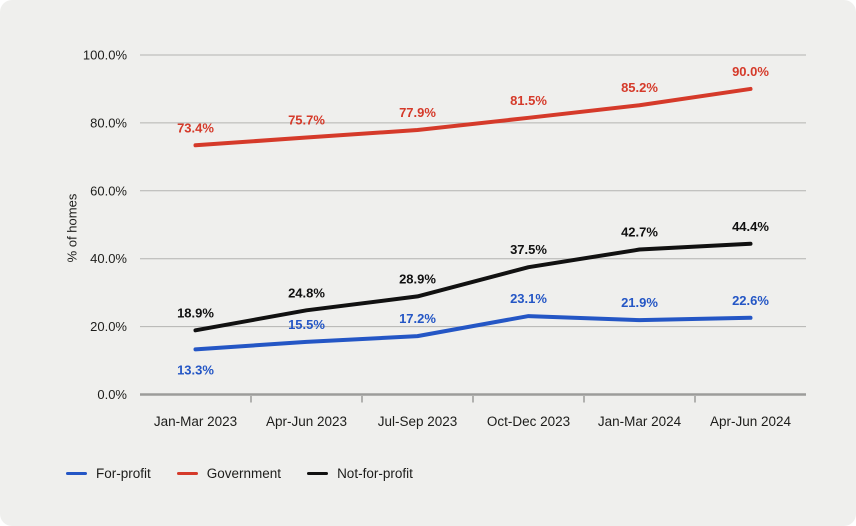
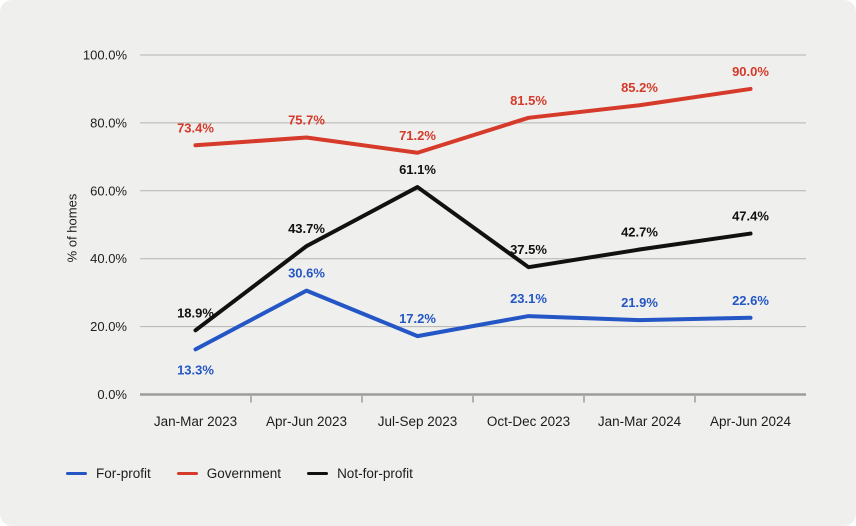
For-profit/Apr-Jun 2023: 15.5% -> 30.6%
Not-for-profit/Apr-Jun 2023: 24.8% -> 43.7%
Government/Jul-Sep 2023: 77.9% -> 71.2%
Not-for-profit/Jul-Sep 2023: 28.9% -> 61.1%
Not-for-profit/Apr-Jun 2024: 44.4% -> 47.4%
